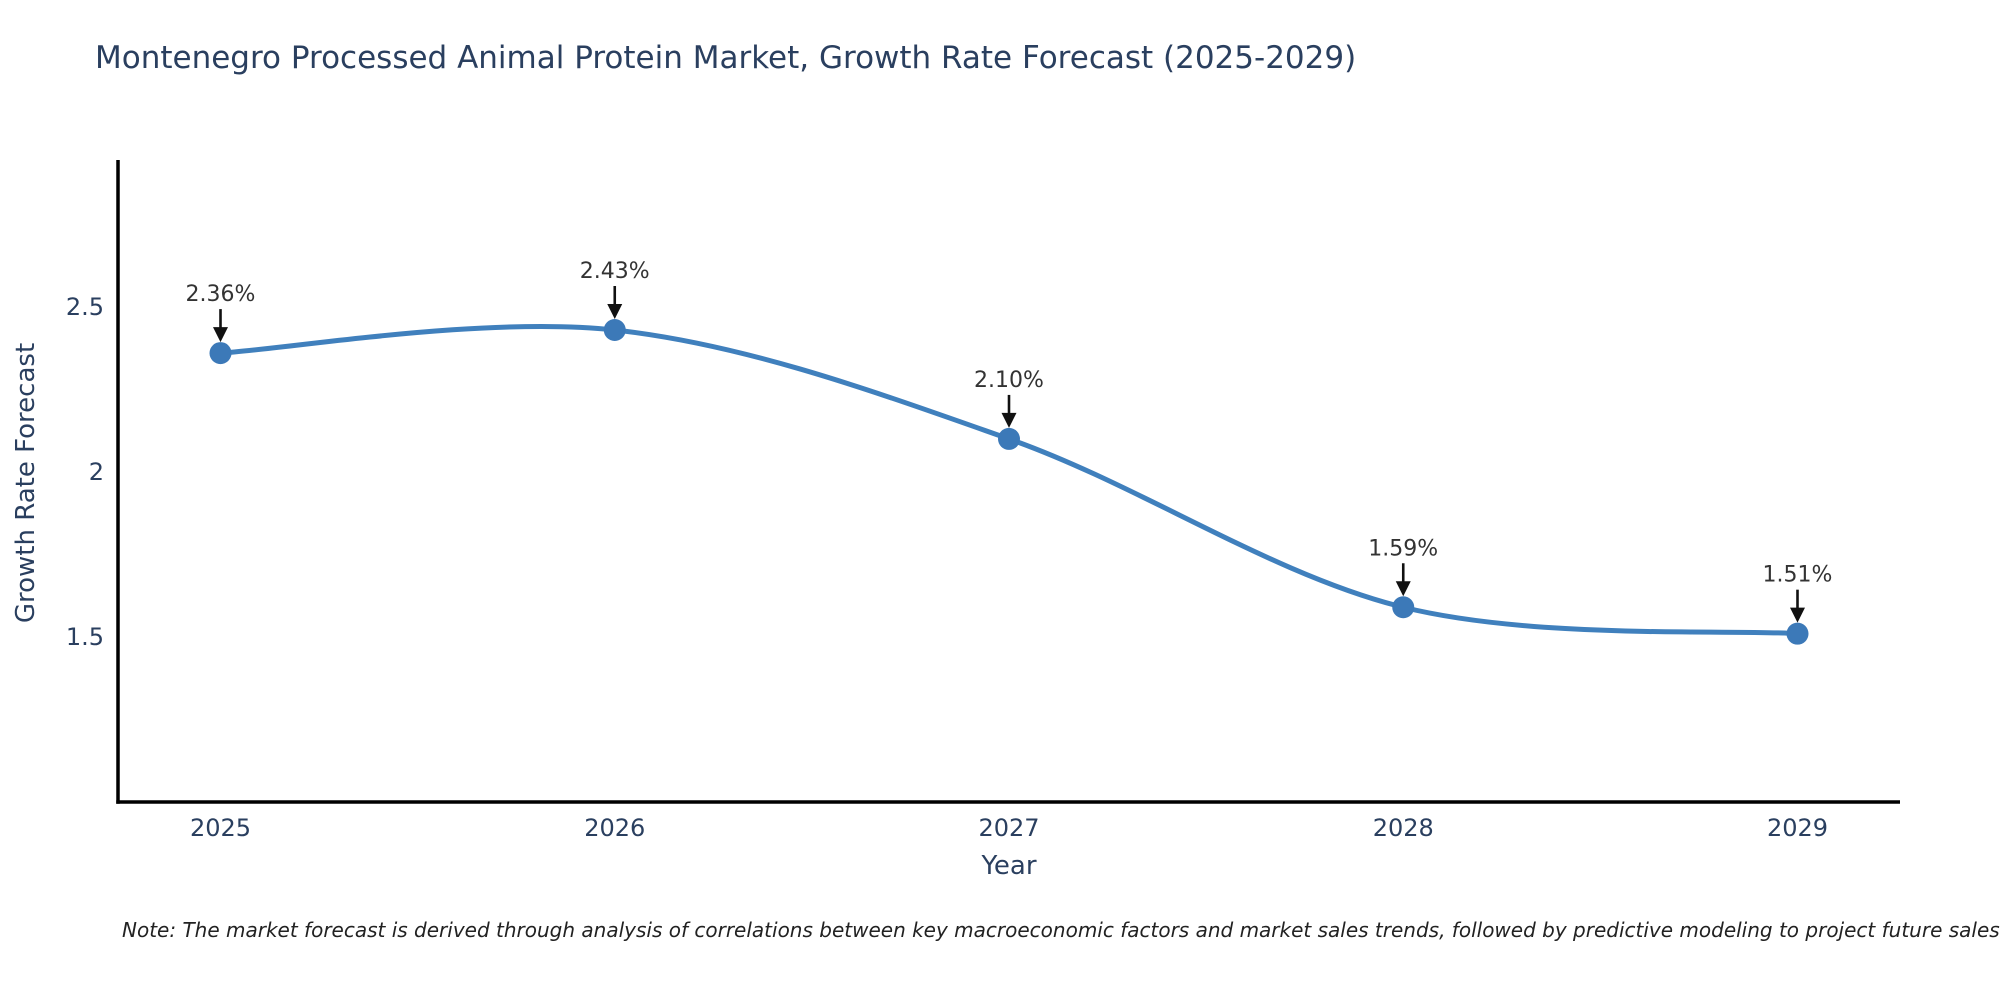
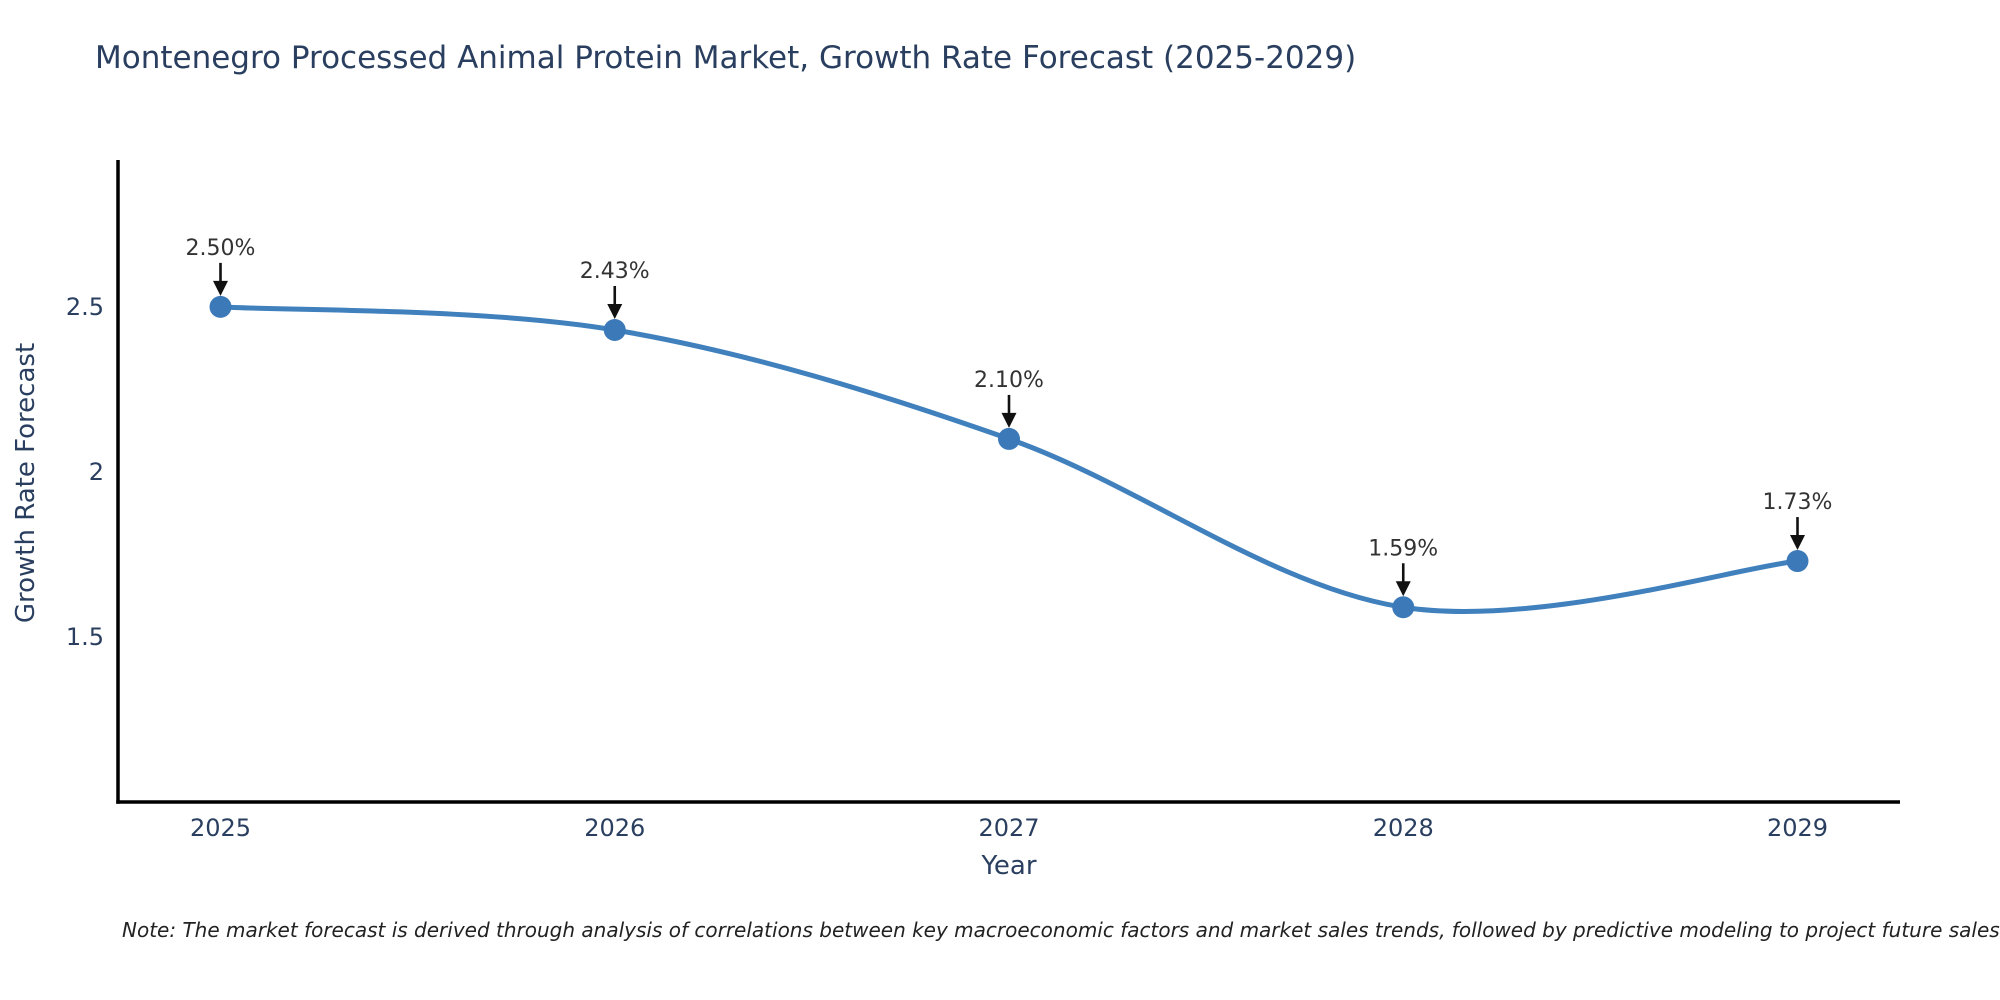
2025: 2.36% -> 2.50%
2029: 1.51% -> 1.73%
